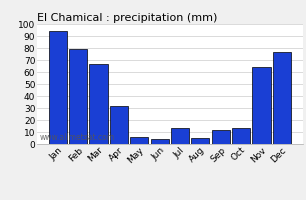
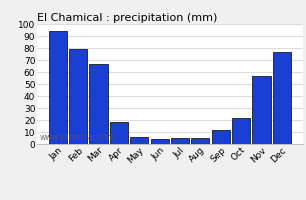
Apr: 32 -> 18
Jul: 13 -> 5
Oct: 13 -> 22
Nov: 64 -> 57
